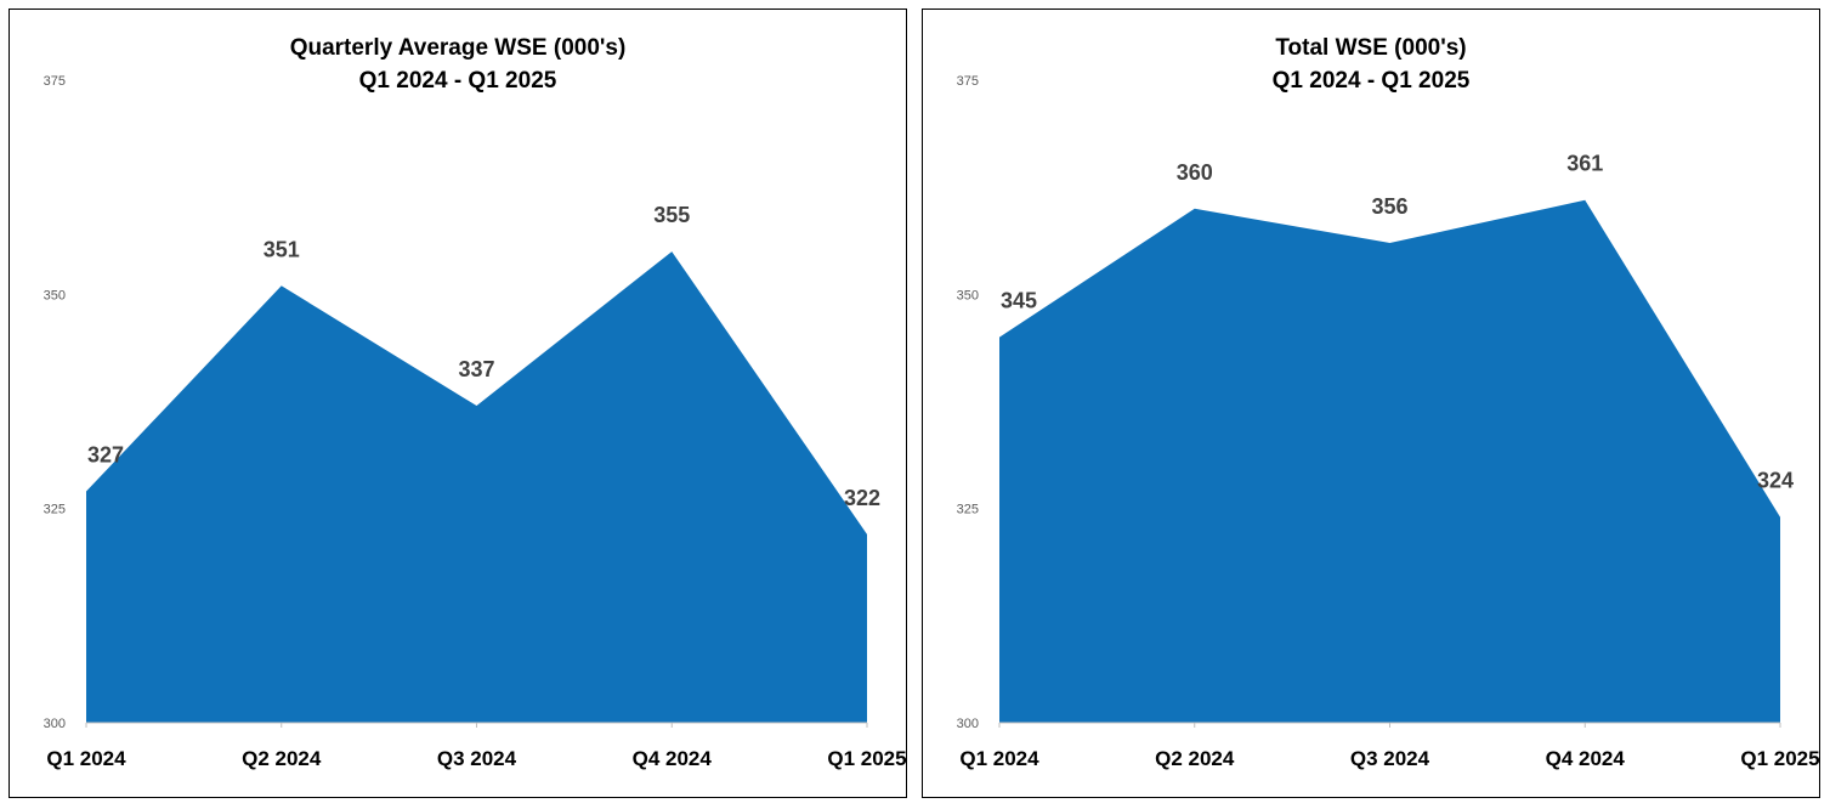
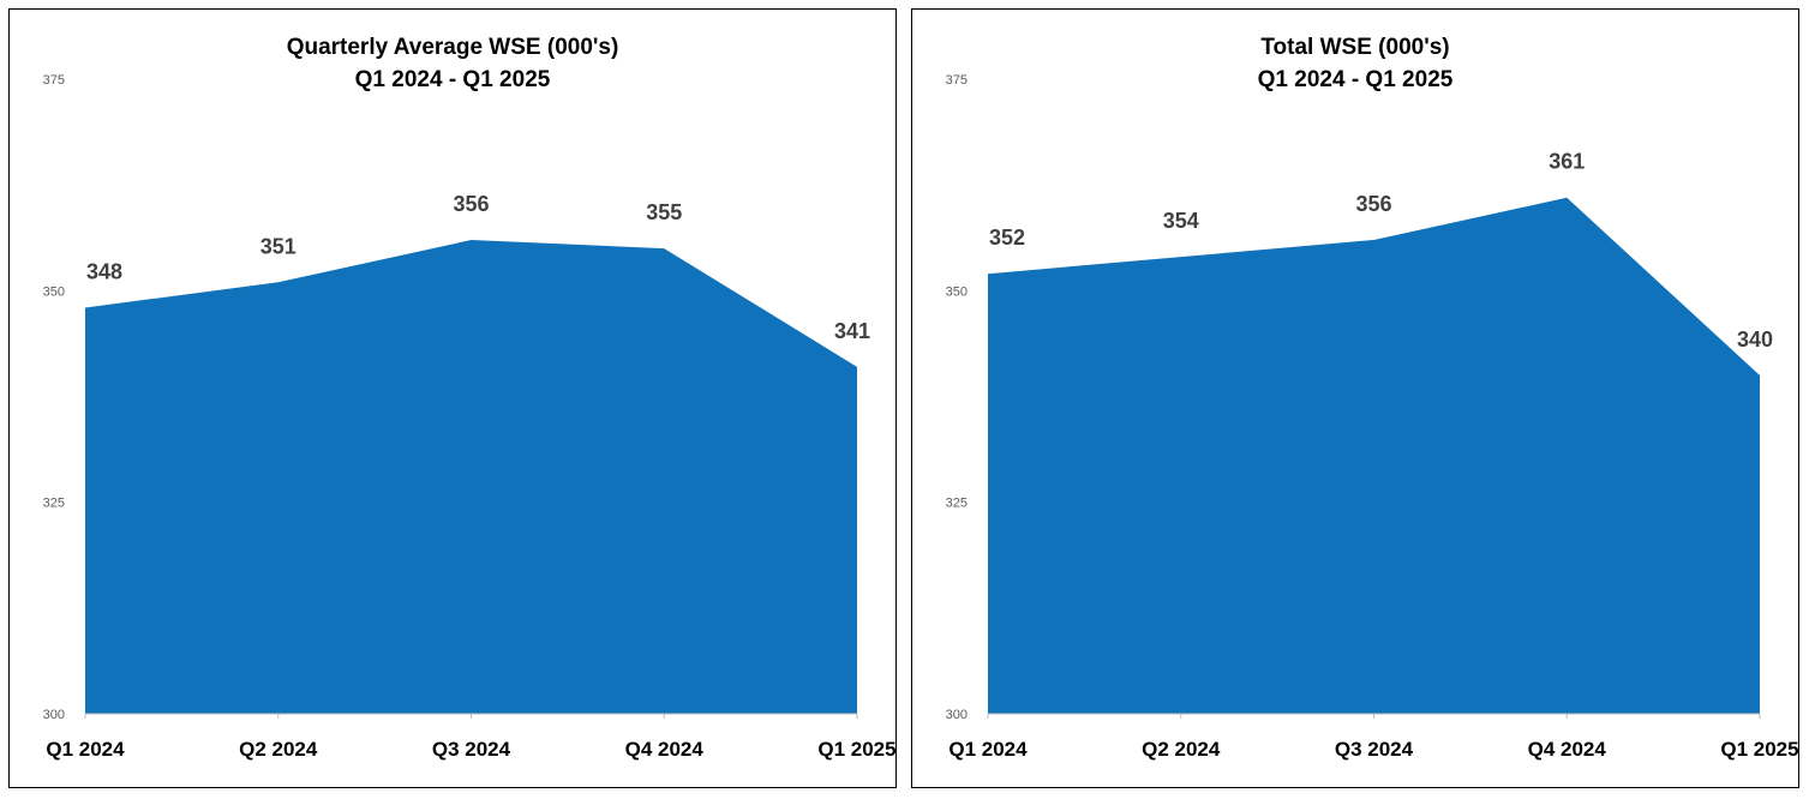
Quarterly Average WSE (000's)/Q1 2024: 327 -> 348
Quarterly Average WSE (000's)/Q3 2024: 337 -> 356
Quarterly Average WSE (000's)/Q1 2025: 322 -> 341
Total WSE (000's)/Q1 2024: 345 -> 352
Total WSE (000's)/Q2 2024: 360 -> 354
Total WSE (000's)/Q1 2025: 324 -> 340
